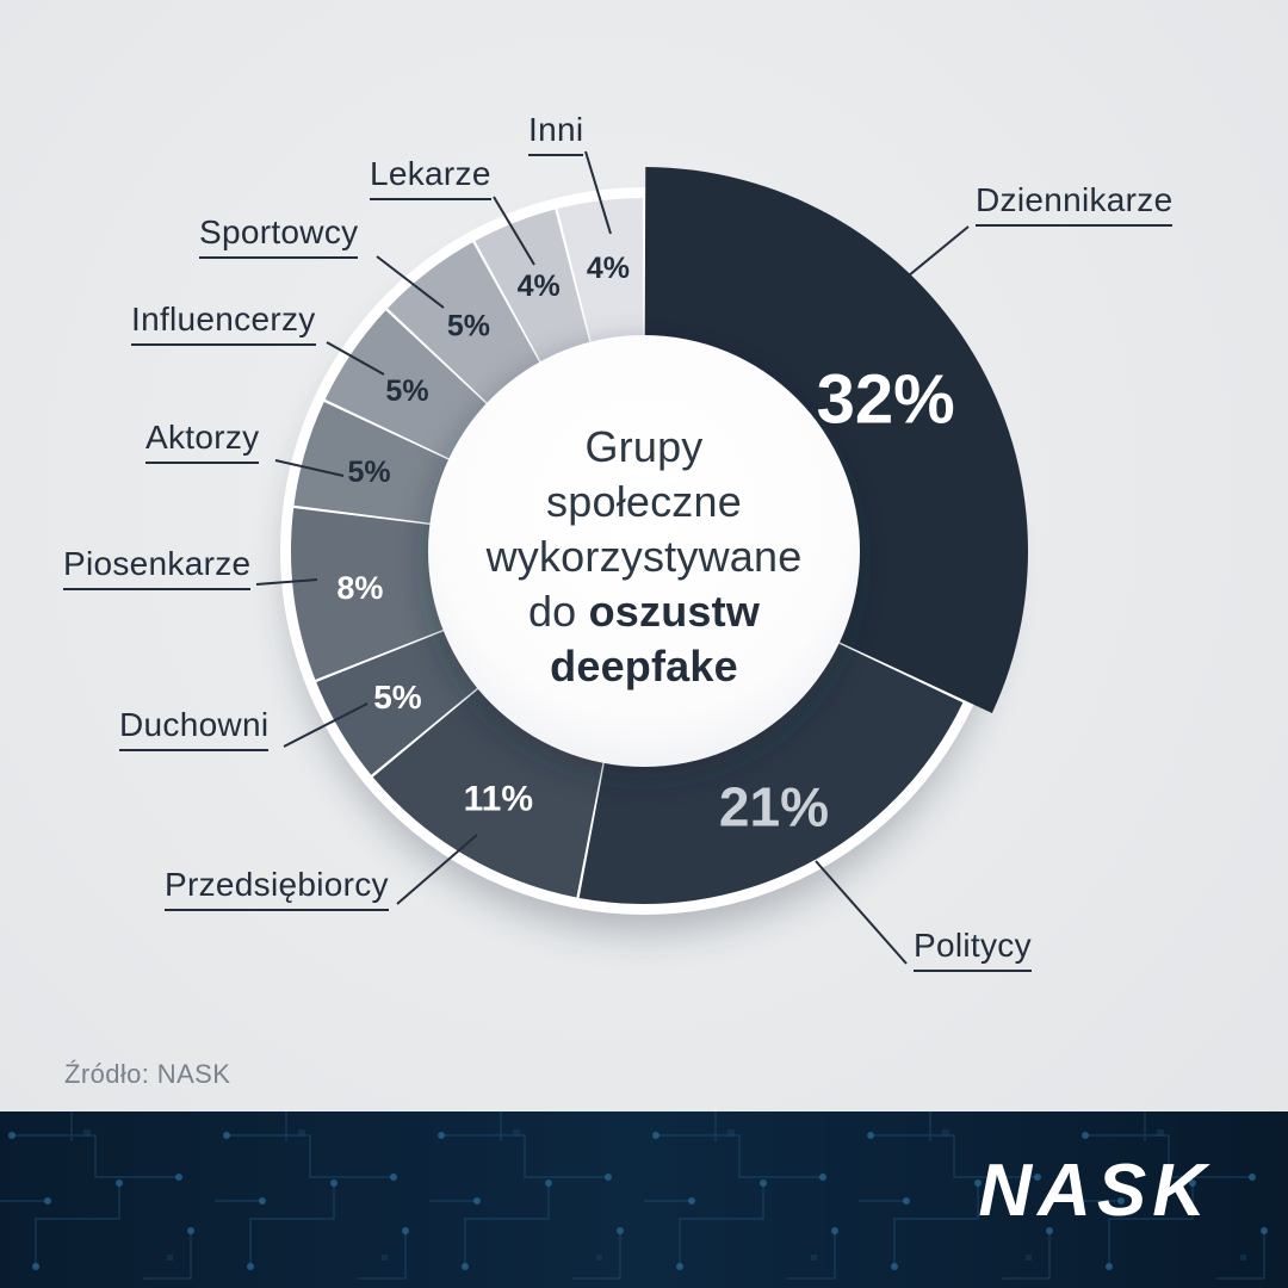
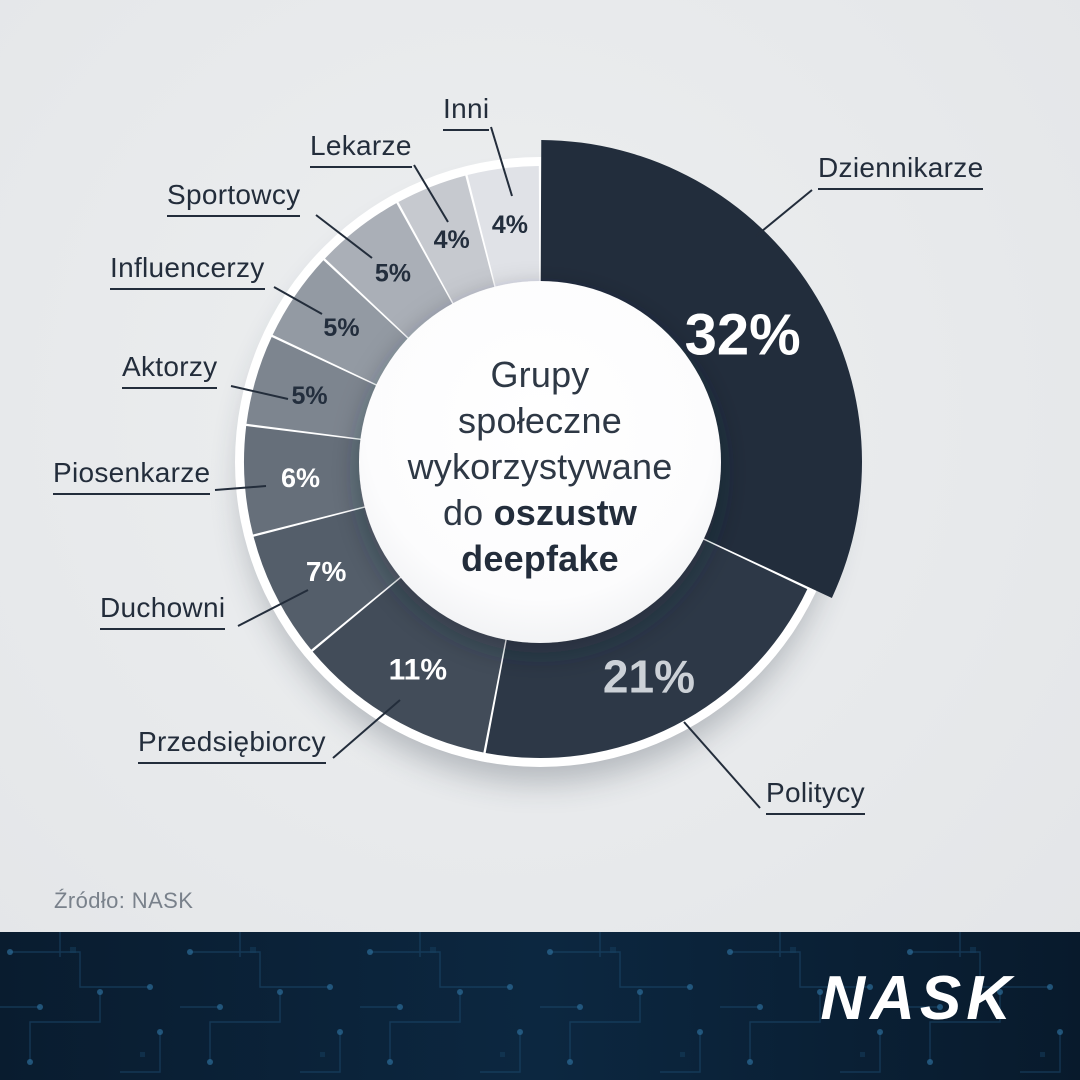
Duchowni: 5% -> 7%
Piosenkarze: 8% -> 6%
